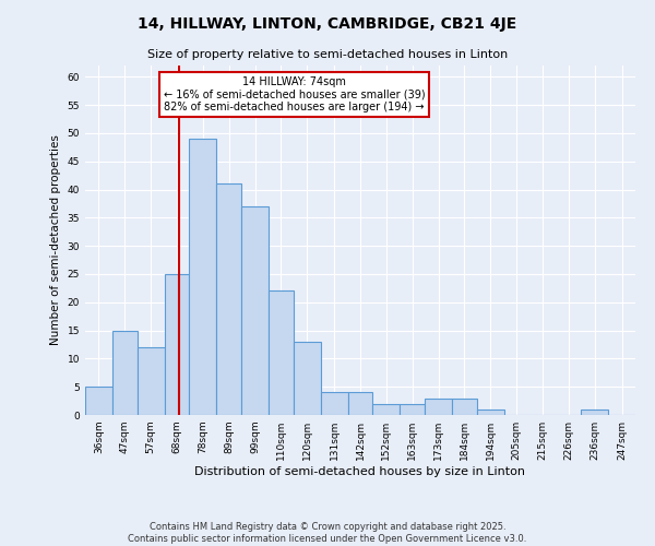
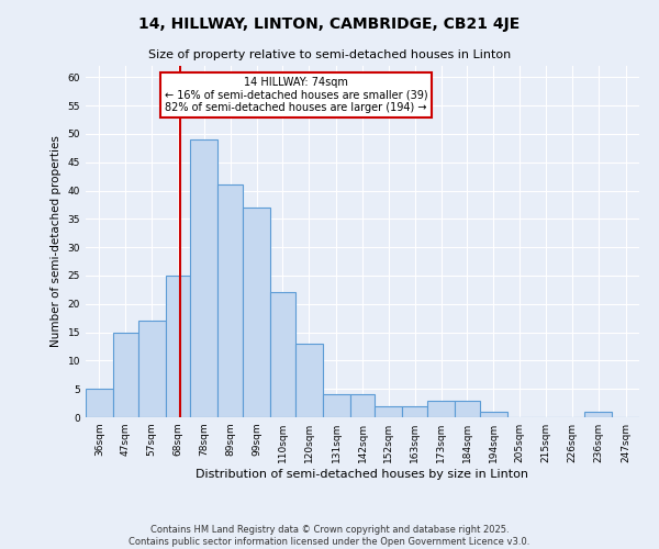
57sqm: 12 -> 17
